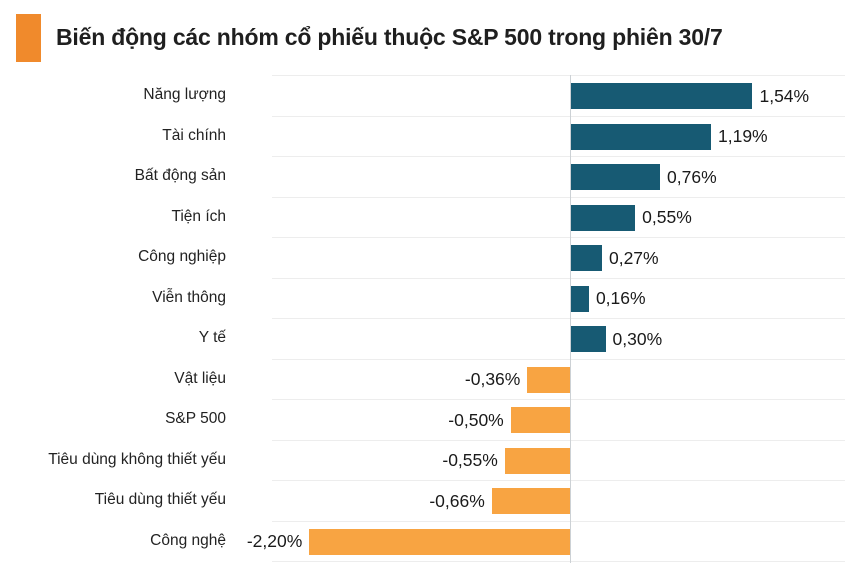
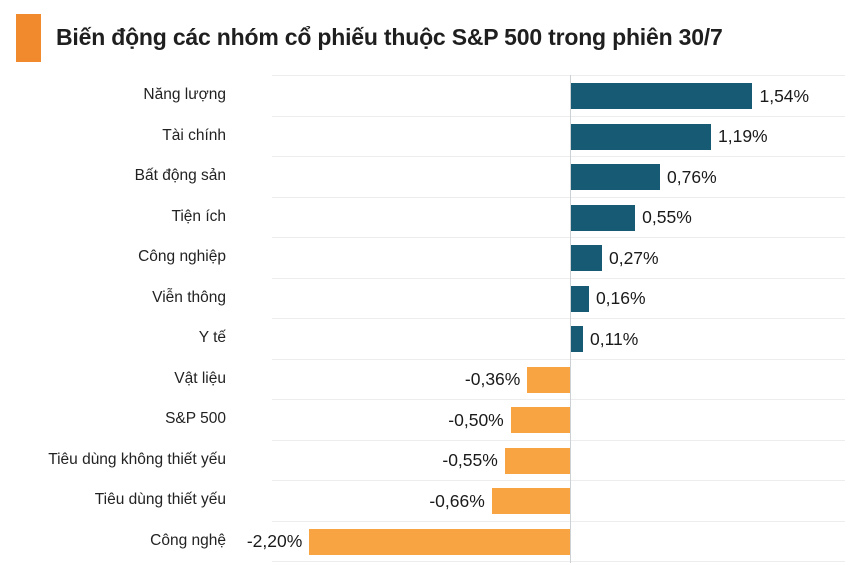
Y tế: 0,30% -> 0,11%
